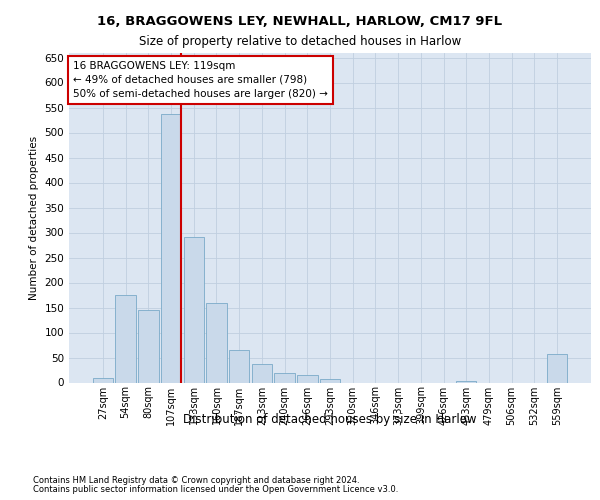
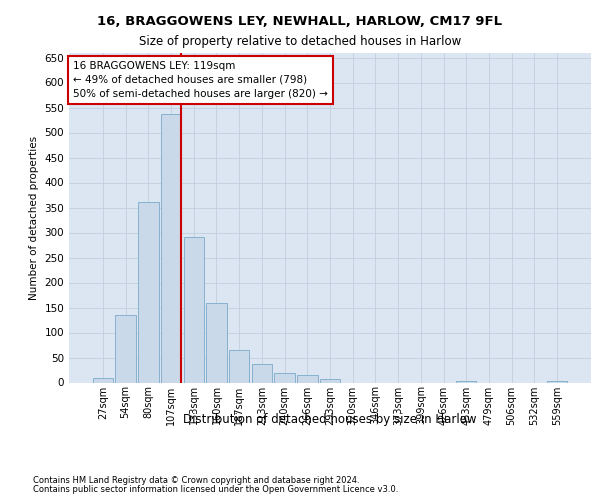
54sqm: 176 -> 135
80sqm: 146 -> 362
559sqm: 58 -> 4
